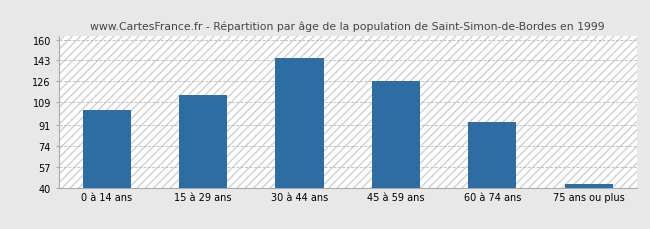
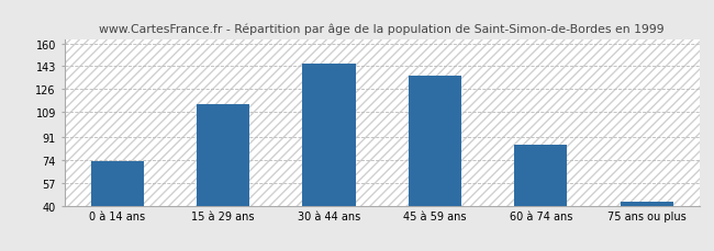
0 à 14 ans: 103 -> 73
45 à 59 ans: 126 -> 136
60 à 74 ans: 93 -> 85
